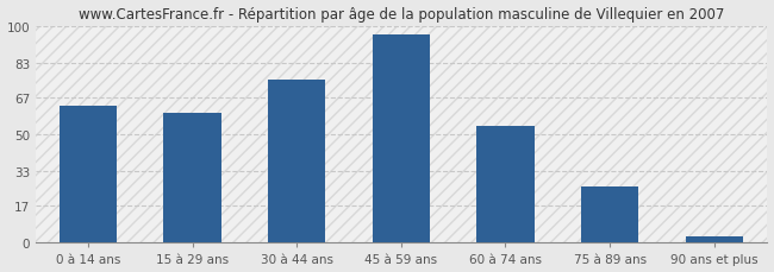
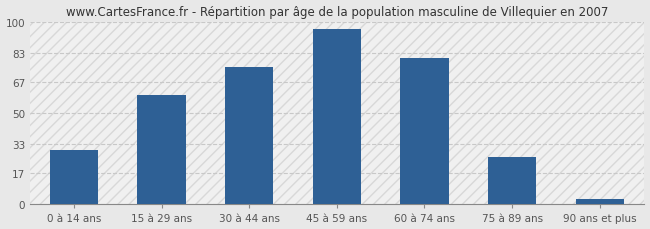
0 à 14 ans: 63 -> 30
60 à 74 ans: 54 -> 80
